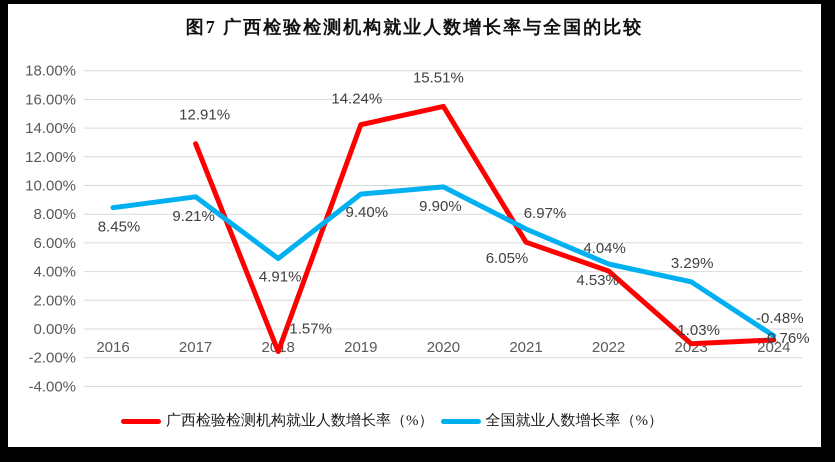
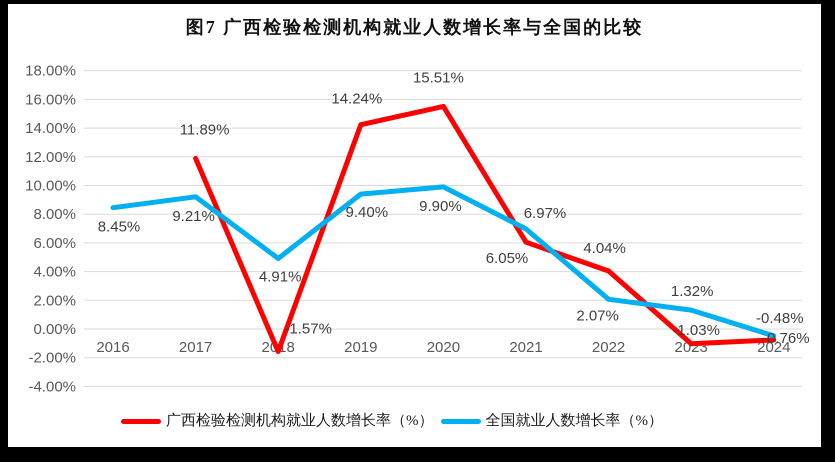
广西检验检测机构就业人数增长率（%）/2017: 12.91% -> 11.89%
全国就业人数增长率（%）/2022: 4.53% -> 2.07%
全国就业人数增长率（%）/2023: 3.29% -> 1.32%
